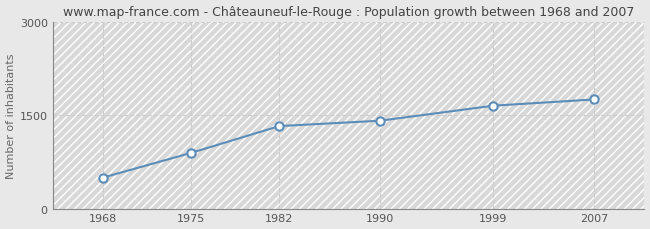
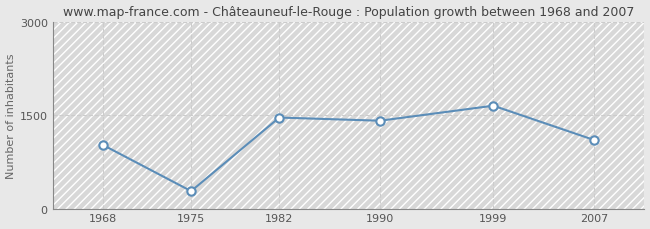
1968: 500 -> 1020
1975: 890 -> 280
1982: 1320 -> 1460
2007: 1750 -> 1100
